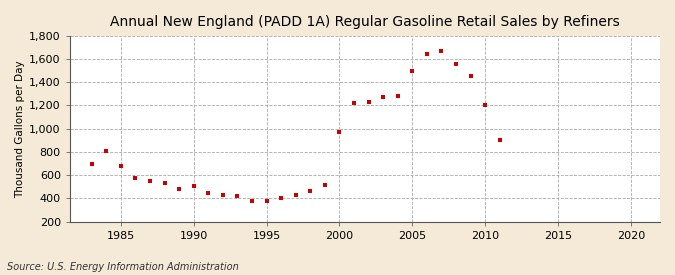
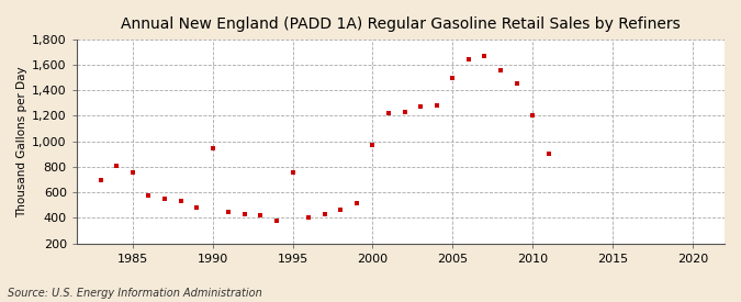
1985: 680 -> 760
1990: 510 -> 950
1995: 380 -> 760
